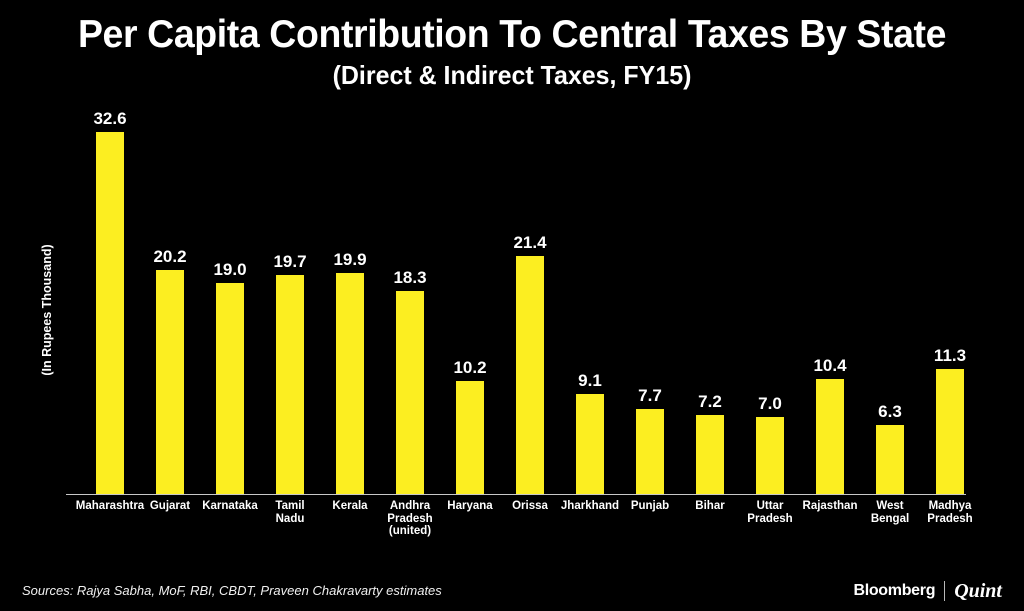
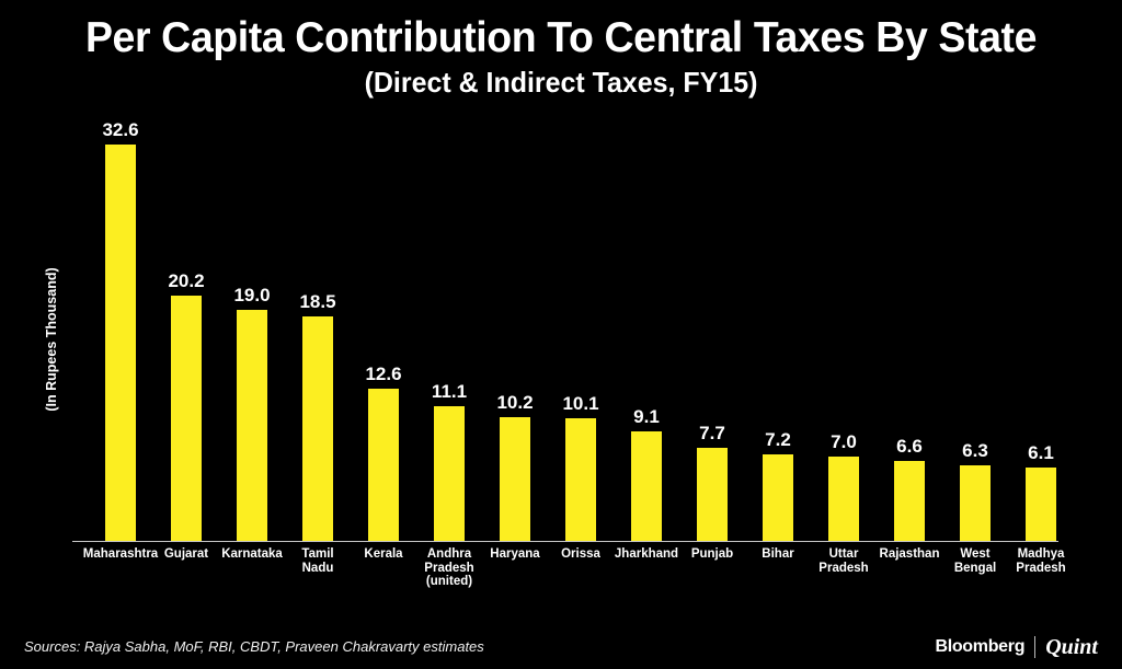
Tamil Nadu: 19.7 -> 18.5
Kerala: 19.9 -> 12.6
Andhra Pradesh (united): 18.3 -> 11.1
Orissa: 21.4 -> 10.1
Rajasthan: 10.4 -> 6.6
Madhya Pradesh: 11.3 -> 6.1
